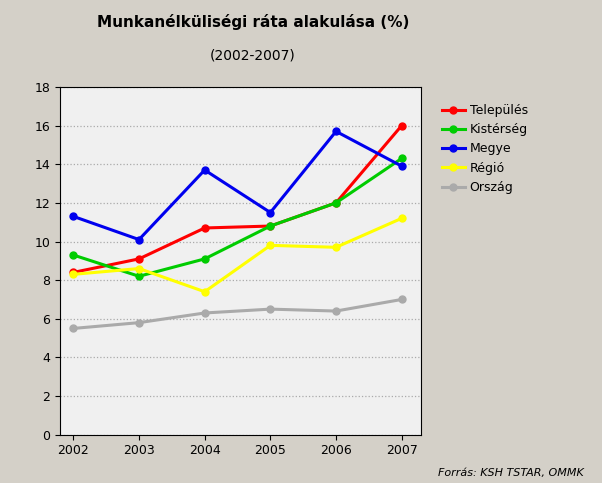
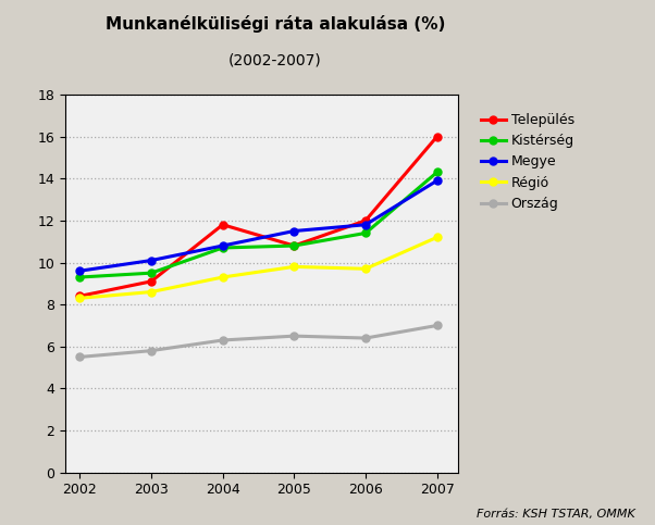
Megye/2002: 11.3 -> 9.6
Kistérség/2003: 8.2 -> 9.5
Település/2004: 10.7 -> 11.8
Kistérség/2004: 9.1 -> 10.7
Megye/2004: 13.7 -> 10.8
Régió/2004: 7.4 -> 9.3
Kistérség/2006: 12.0 -> 11.4
Megye/2006: 15.7 -> 11.8
